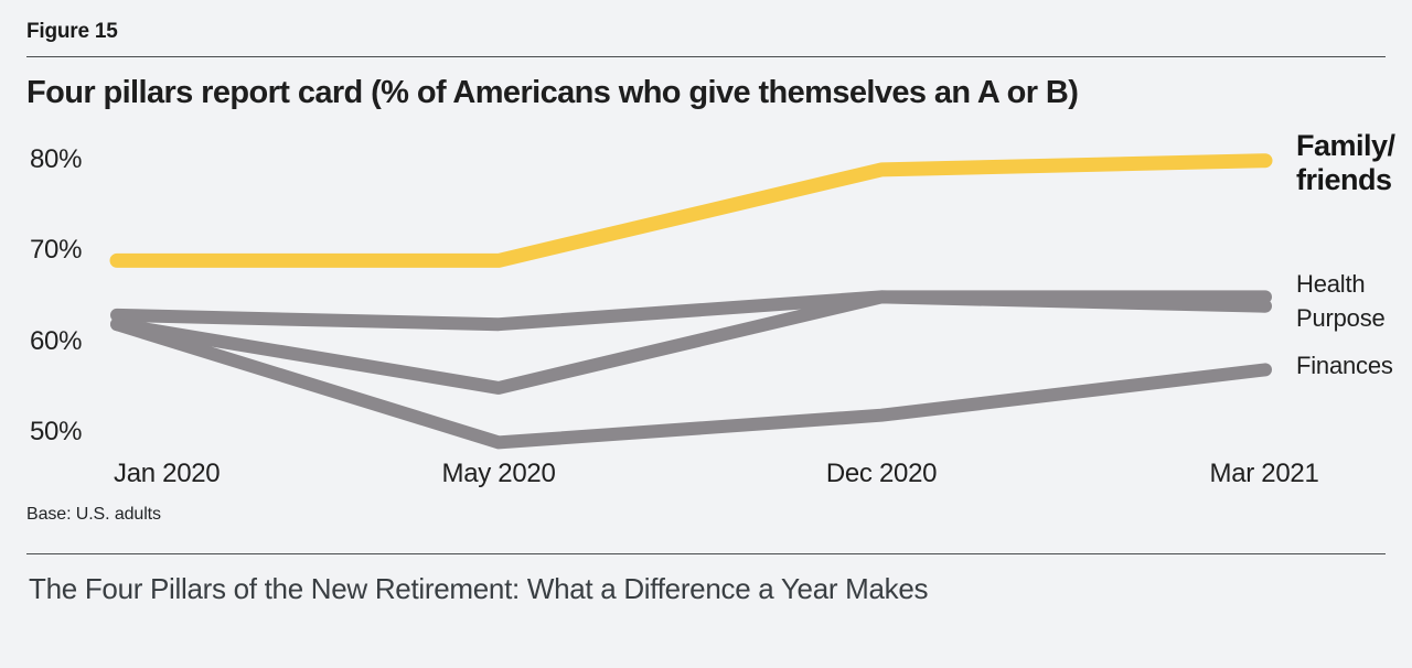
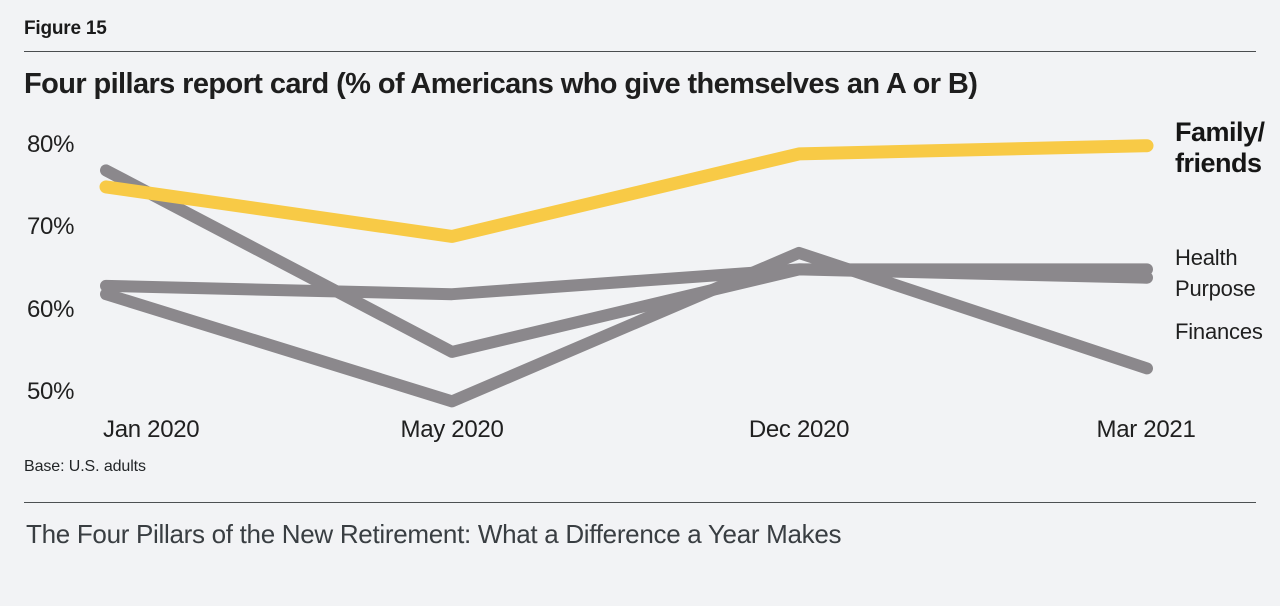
Family/friends/Jan 2020: 69% -> 75%
Purpose/Jan 2020: 62% -> 77%
Finances/Dec 2020: 52% -> 67%
Finances/Mar 2021: 57% -> 53%
